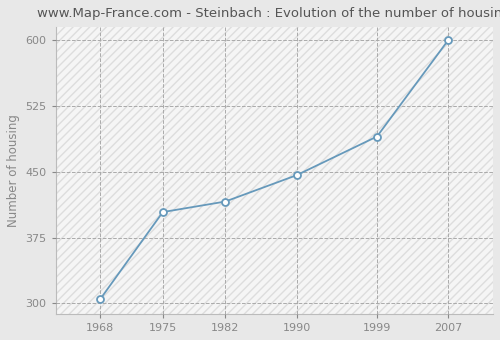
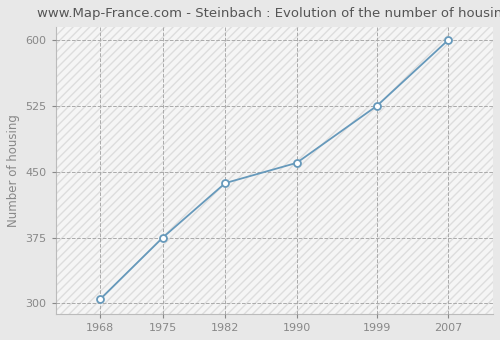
1975: 404 -> 375
1982: 416 -> 437
1990: 446 -> 460
1999: 490 -> 525
